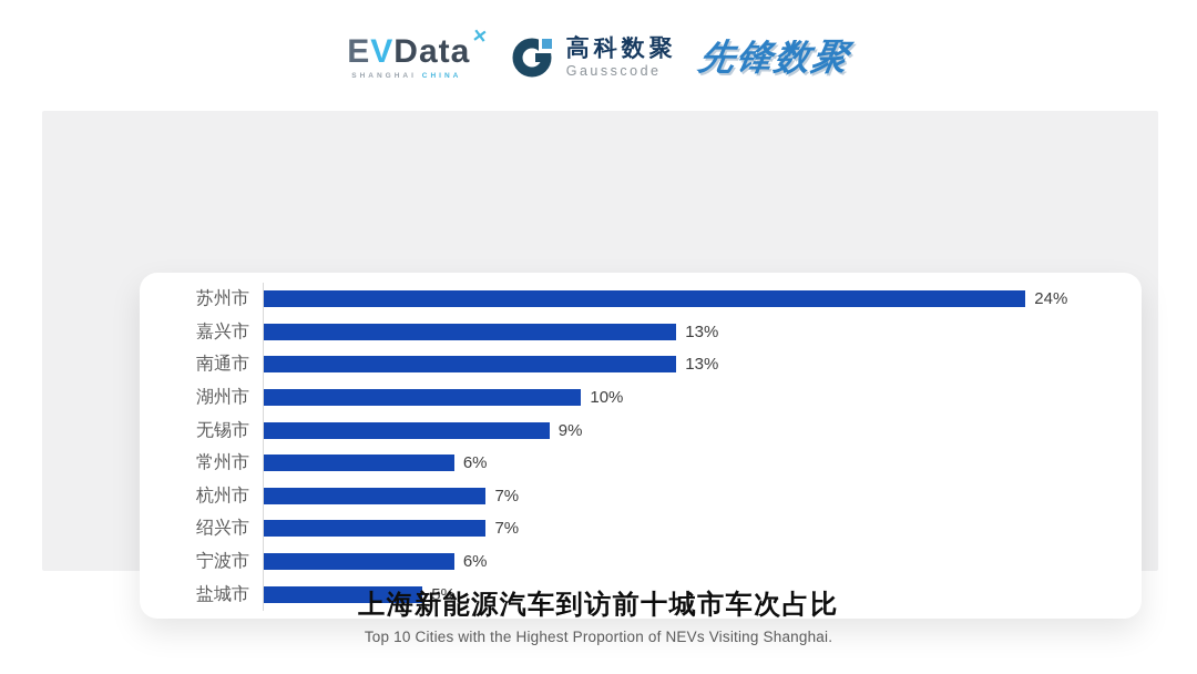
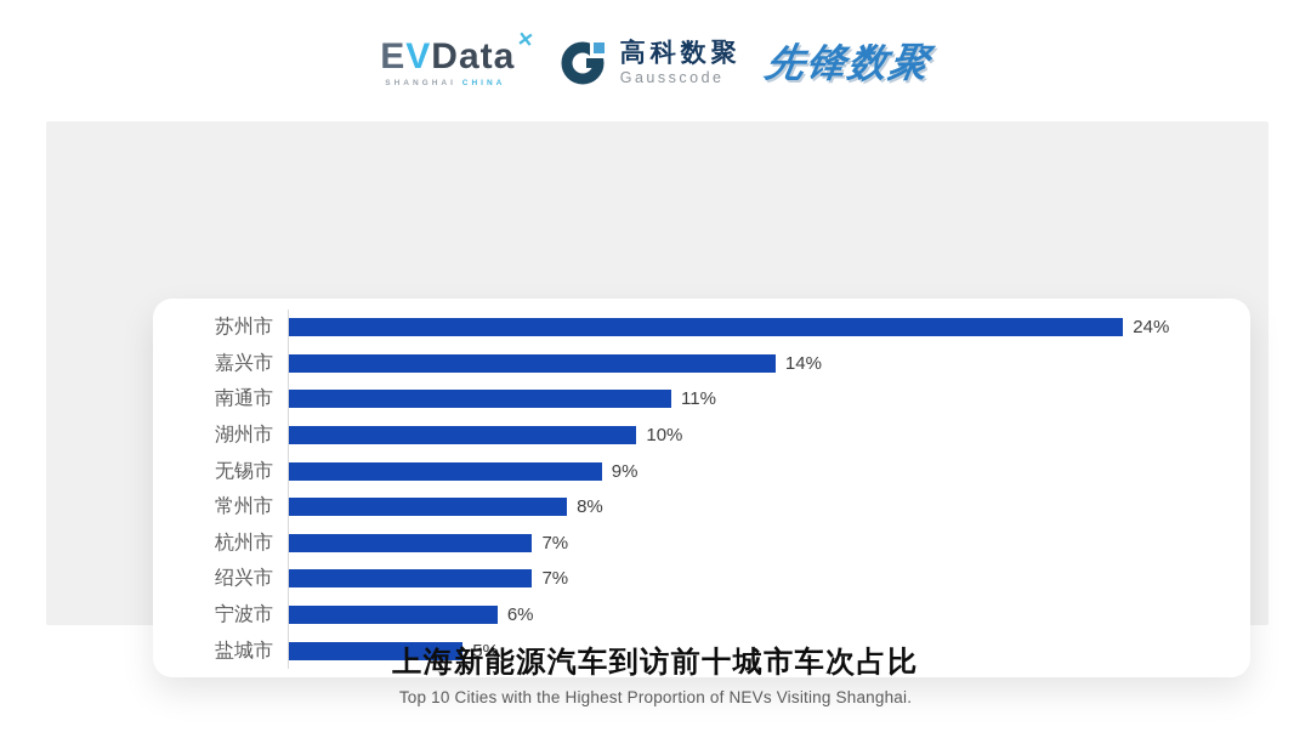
嘉兴市: 13% -> 14%
南通市: 13% -> 11%
常州市: 6% -> 8%
